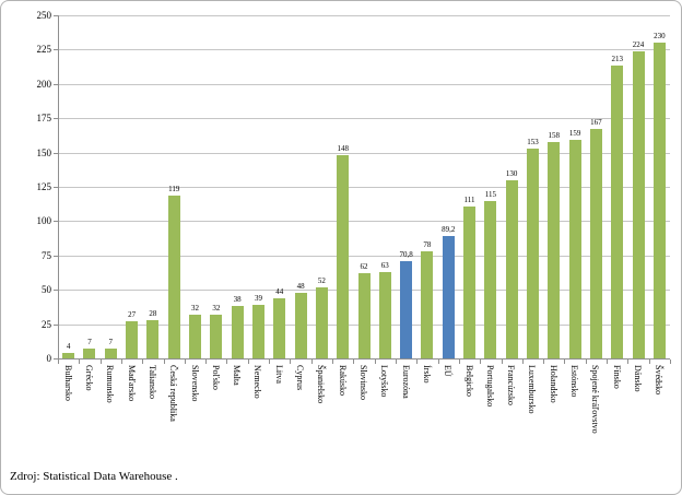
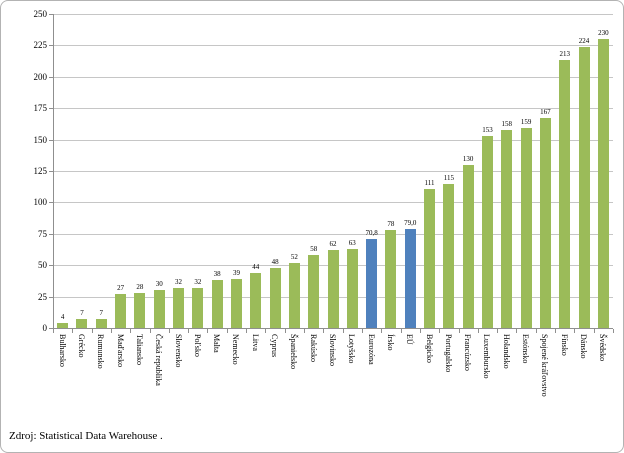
Česká republika: 119 -> 30
Rakúsko: 148 -> 58
EÚ: 89,2 -> 79,0
